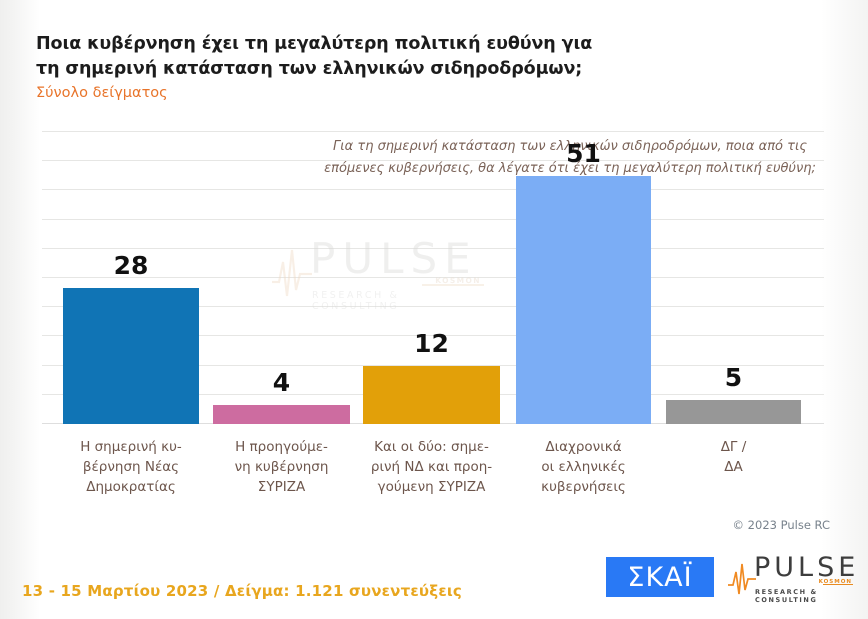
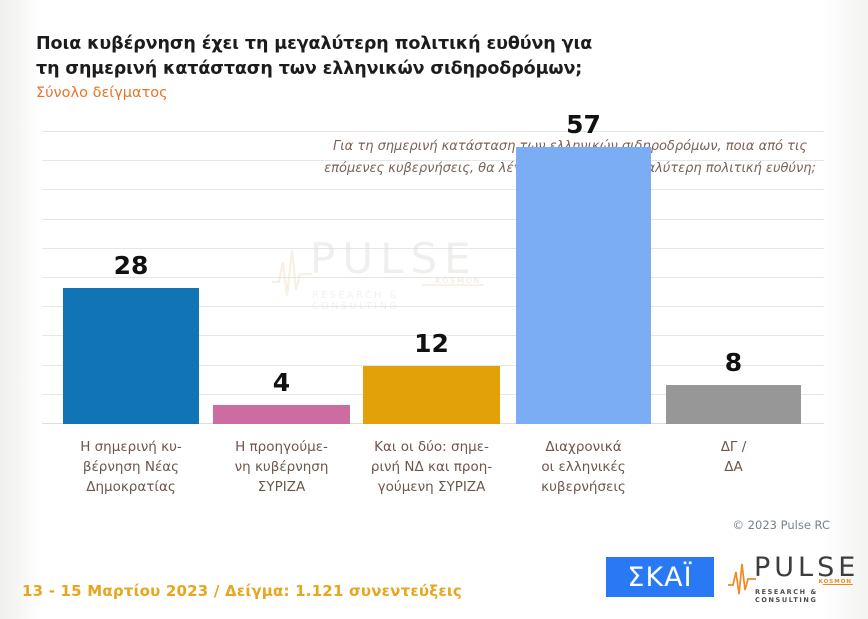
Διαχρονικά οι ελληνικές κυβερνήσεις: 51 -> 57
ΔΓ / ΔΑ: 5 -> 8
